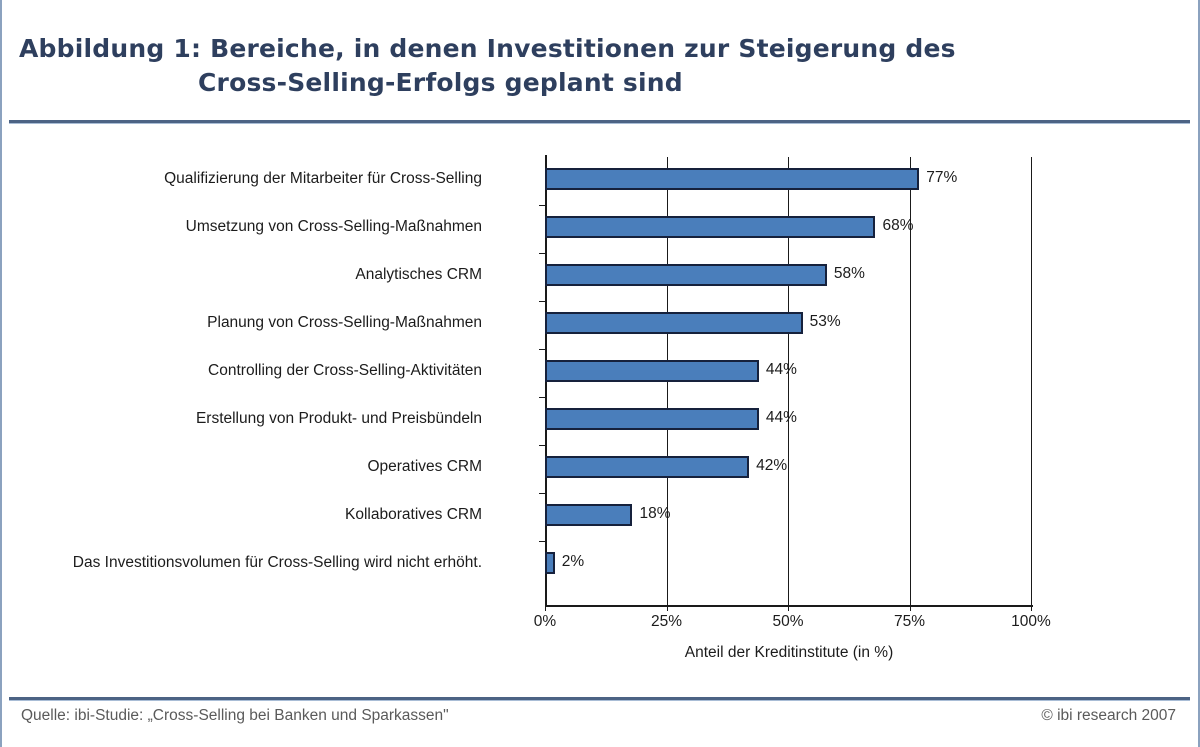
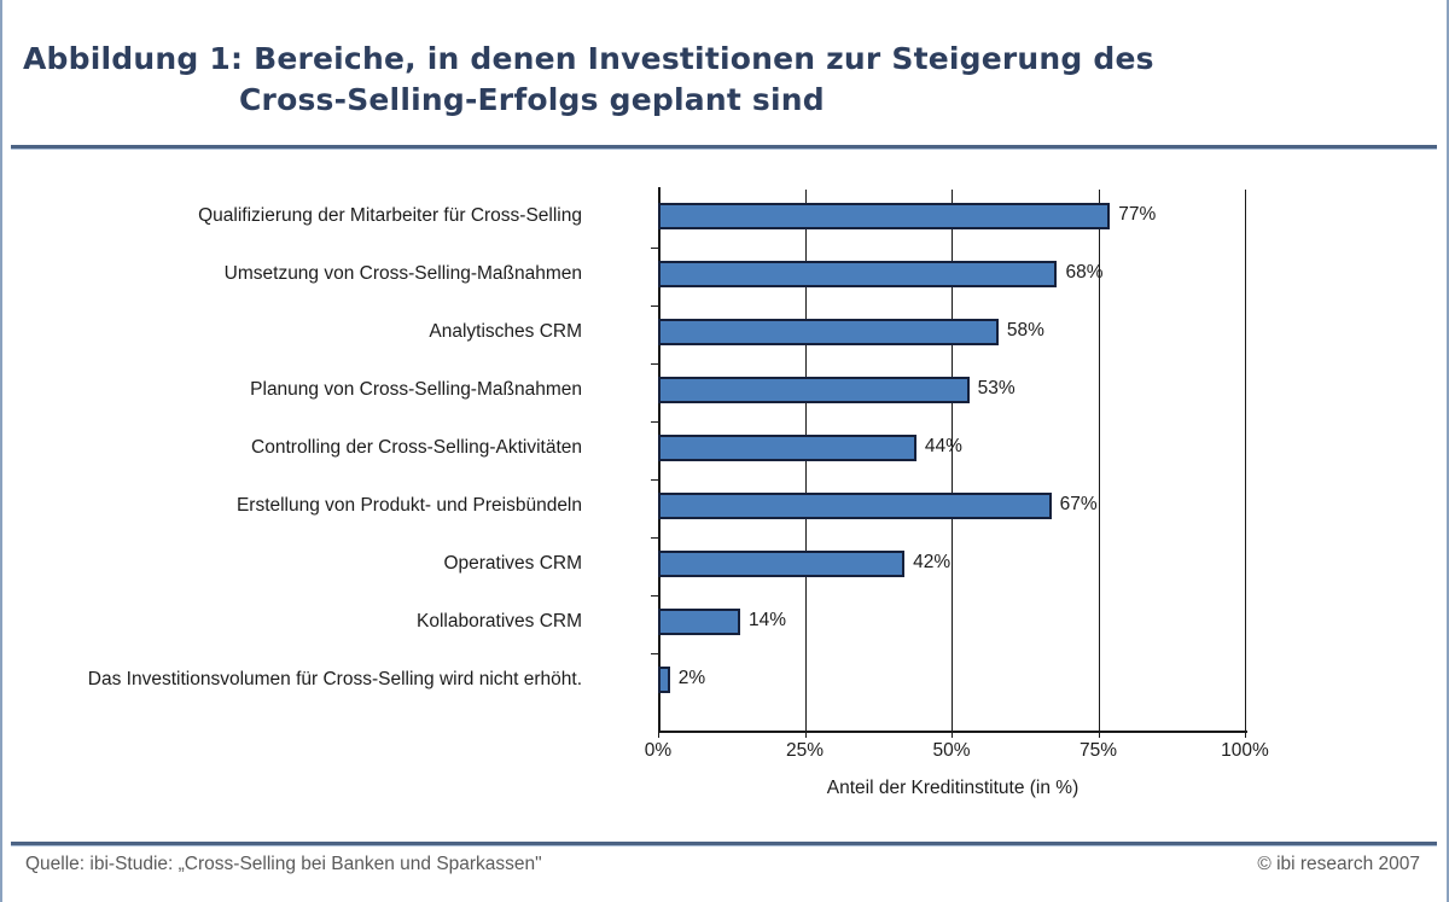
Erstellung von Produkt- und Preisbündeln: 44% -> 67%
Kollaboratives CRM: 18% -> 14%
